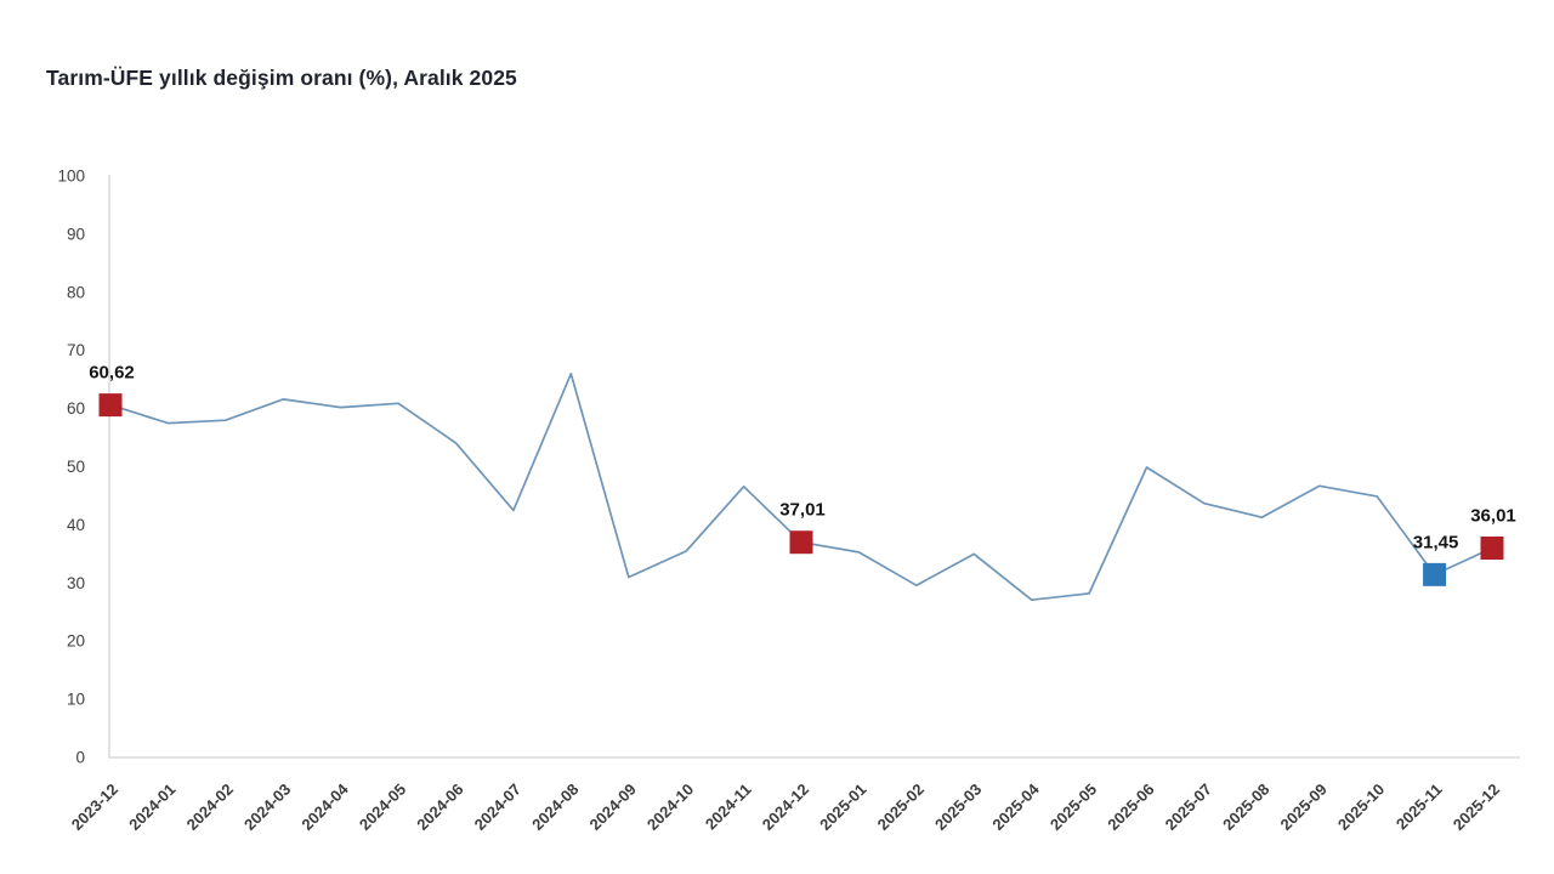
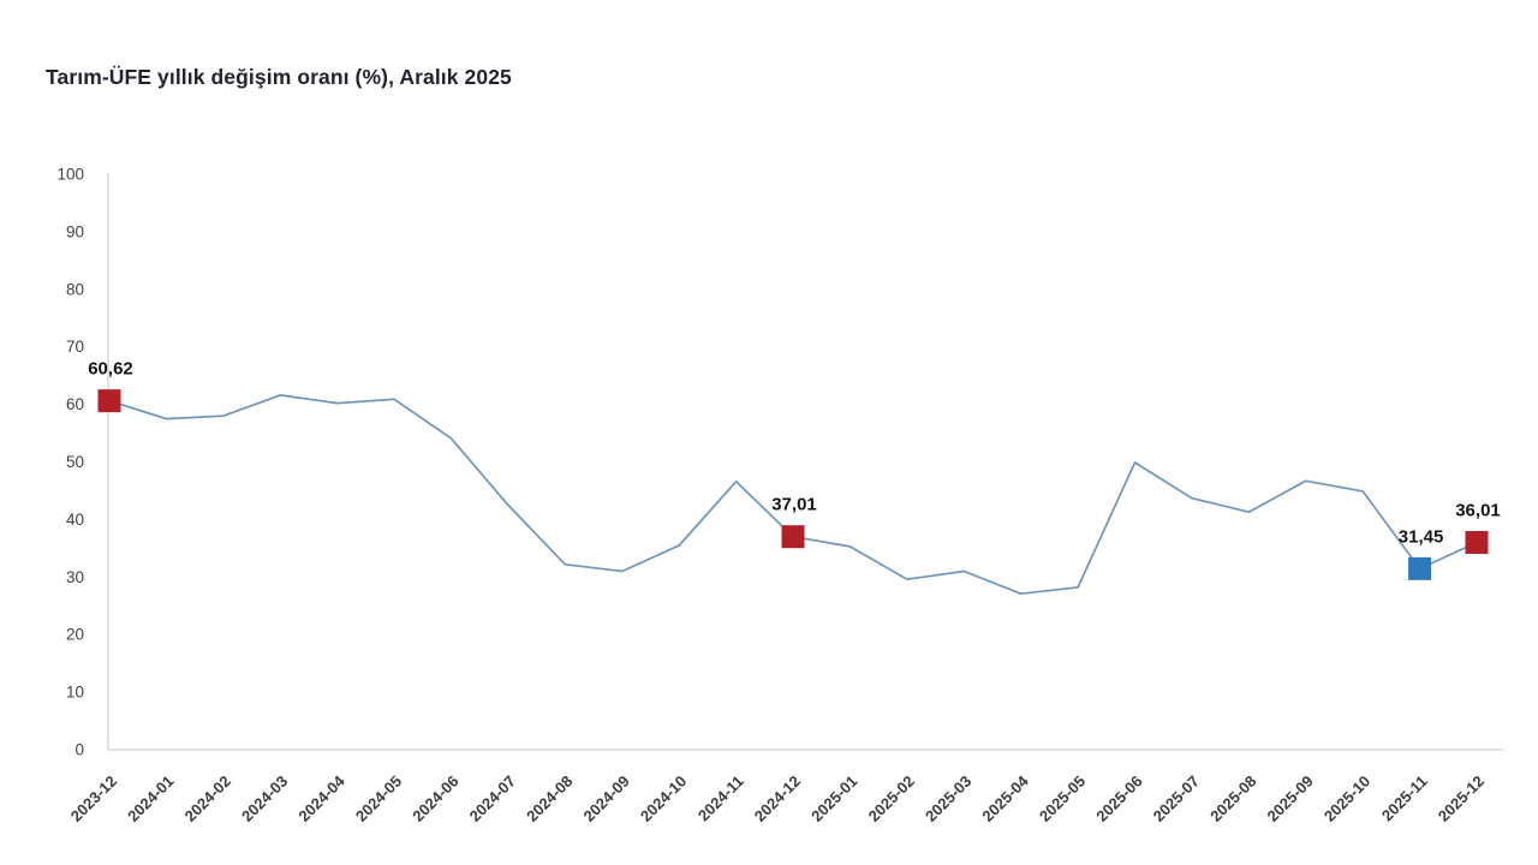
2024-08: 66 -> 32
2025-03: 35 -> 31
